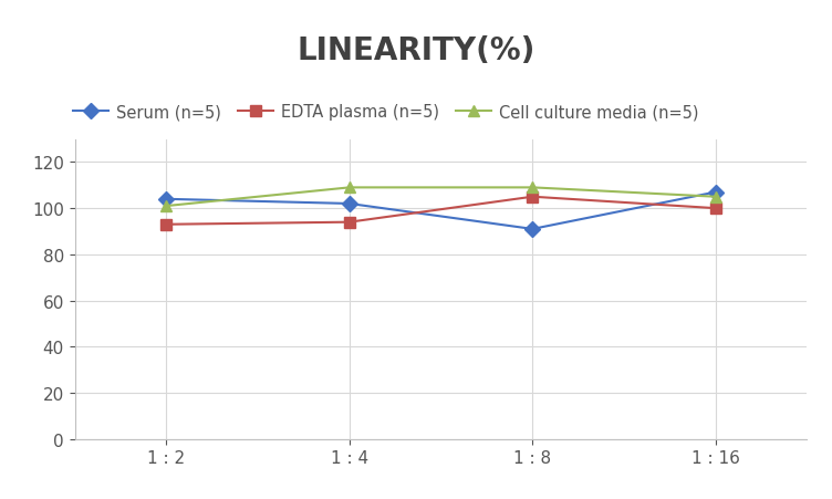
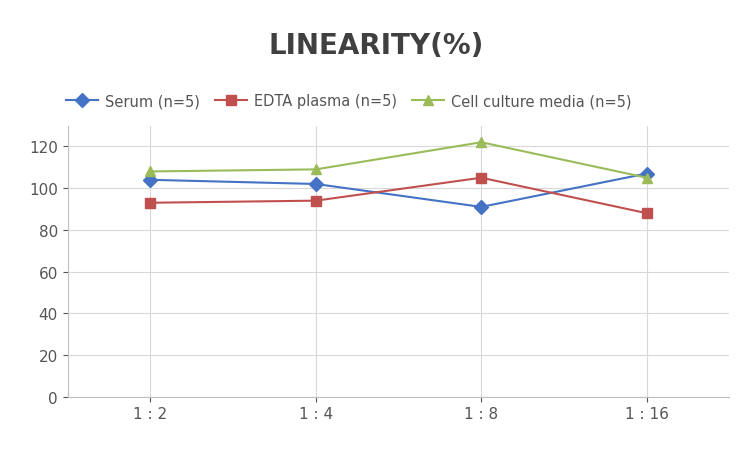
Cell culture media (n=5)/1 : 2: 101 -> 108
Cell culture media (n=5)/1 : 8: 109 -> 122
EDTA plasma (n=5)/1 : 16: 100 -> 88
